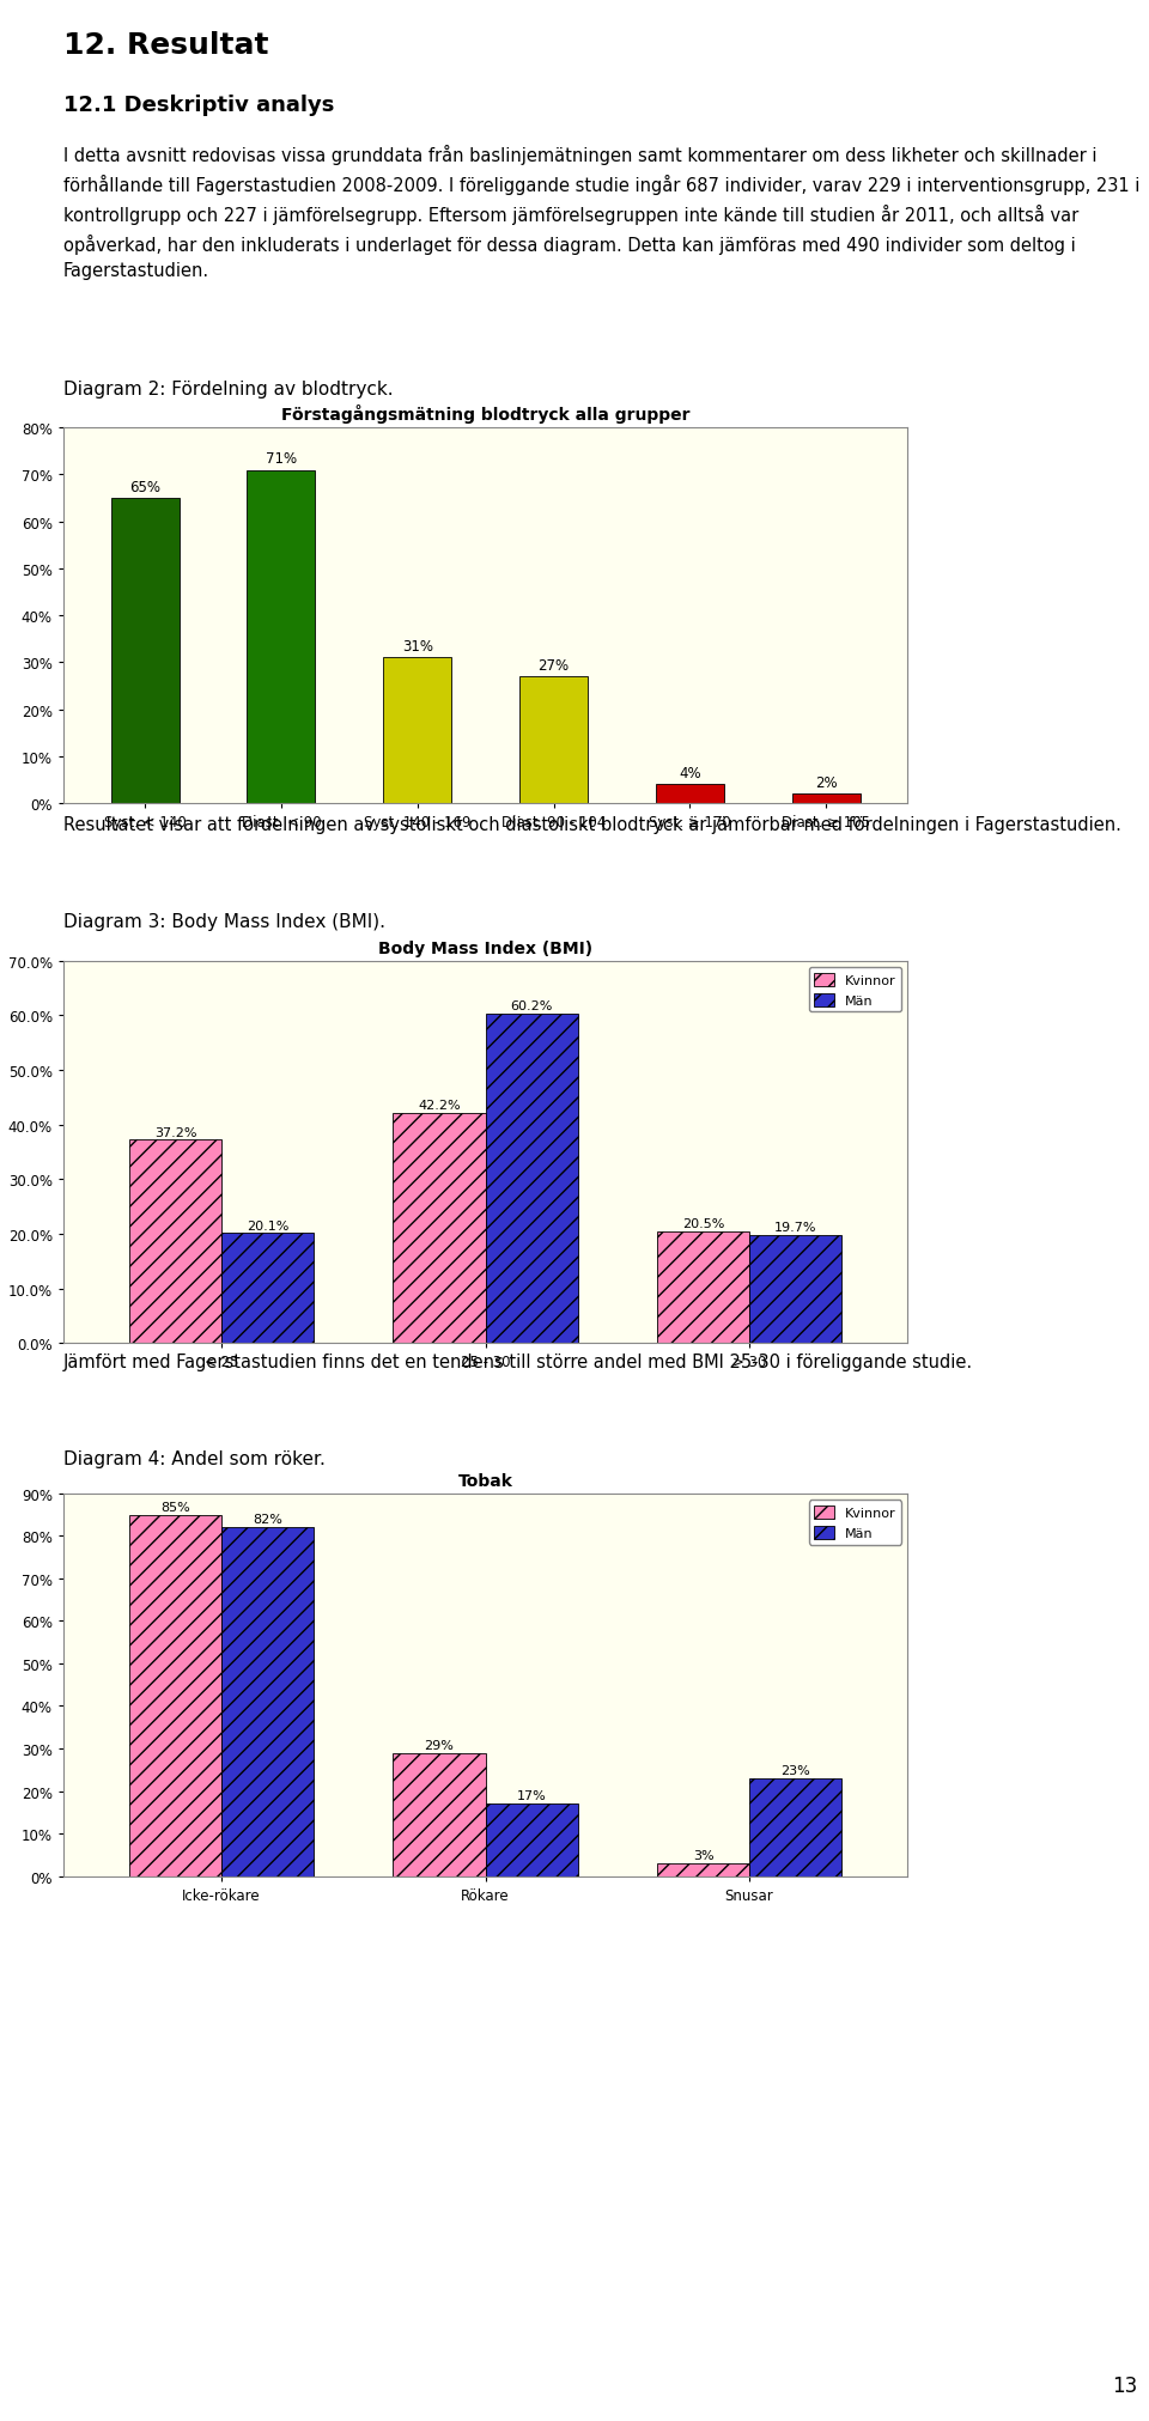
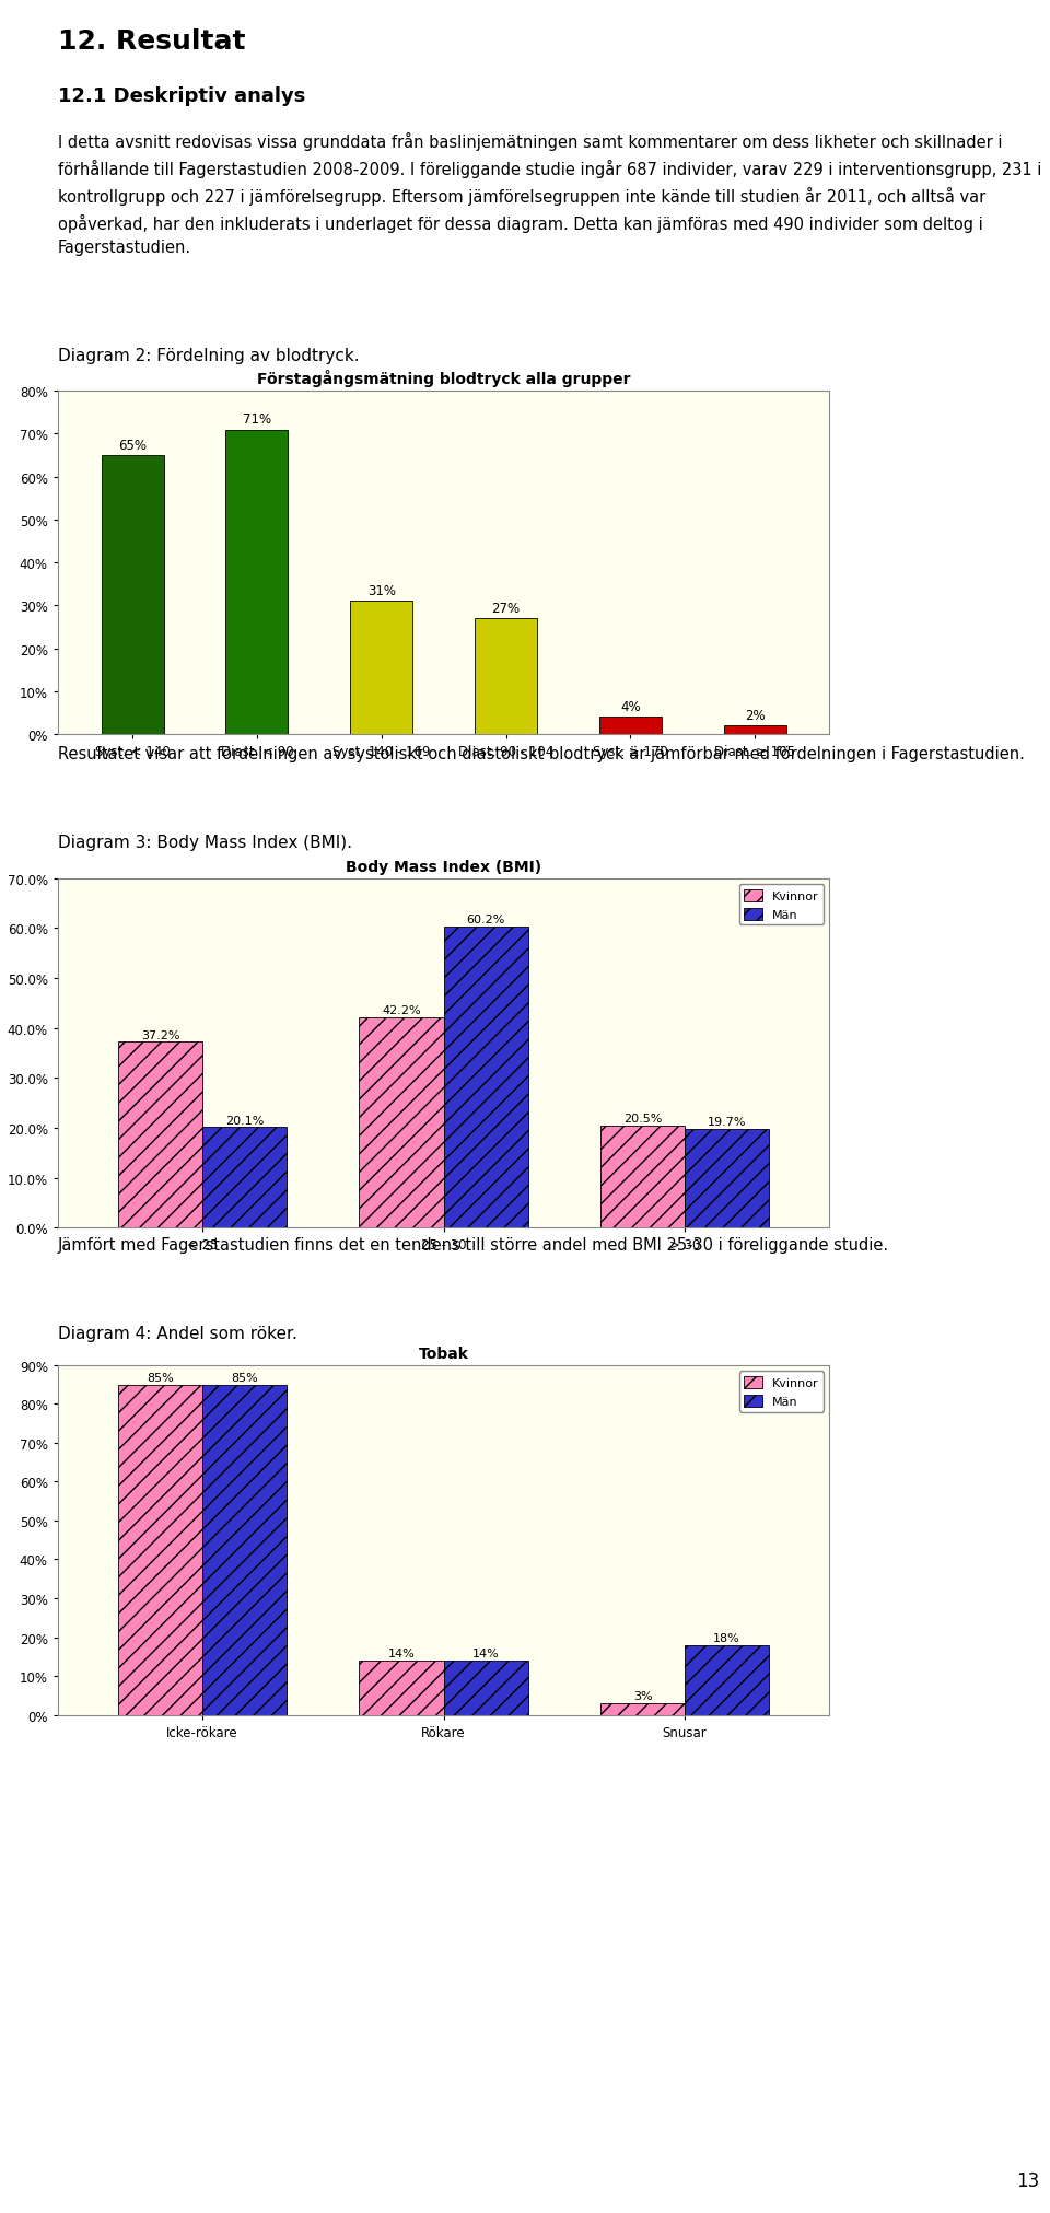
Tobak/Män/Icke-rökare: 82% -> 85%
Tobak/Kvinnor/Rökare: 29% -> 14%
Tobak/Män/Rökare: 17% -> 14%
Tobak/Män/Snusar: 23% -> 18%
